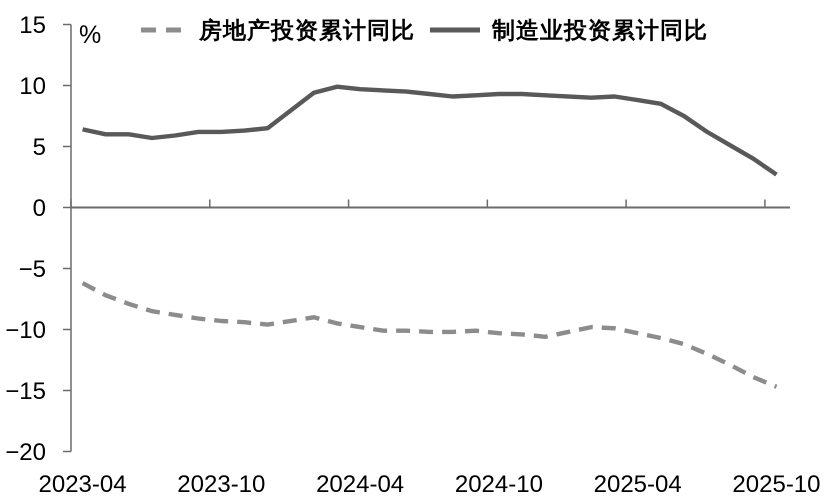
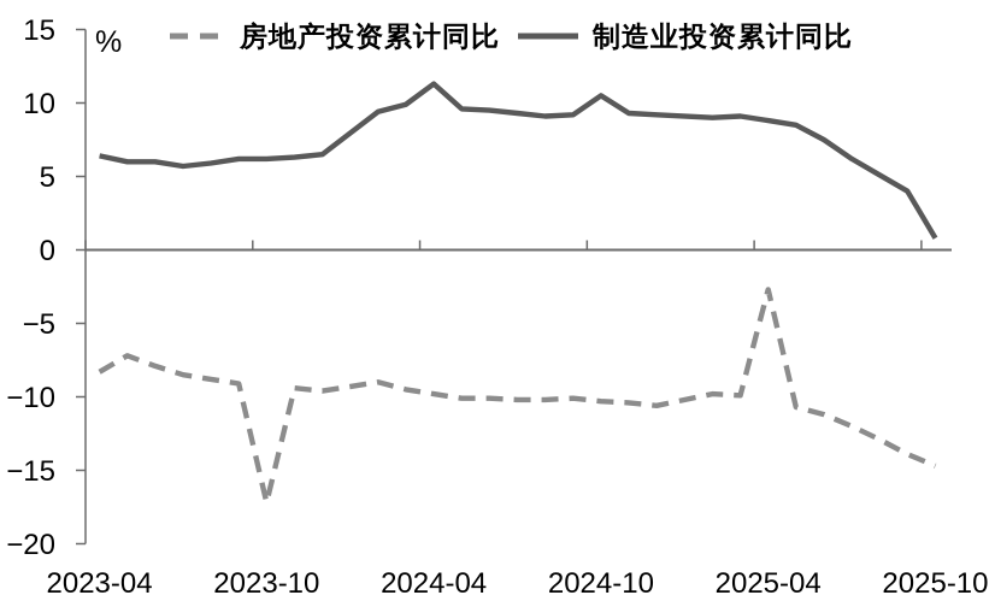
房地产投资累计同比/2023-04: -6.2 -> -8.3
房地产投资累计同比/2023-10: -9.3 -> -17.2
制造业投资累计同比/2024-04: 9.7 -> 11.3
制造业投资累计同比/2024-10: 9.3 -> 10.5
房地产投资累计同比/2025-04: -10.3 -> -2.7
制造业投资累计同比/2025-10: 2.7 -> 0.8
